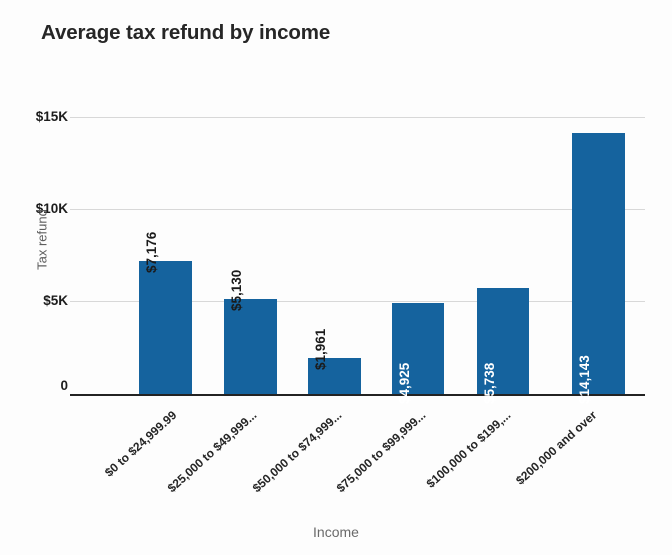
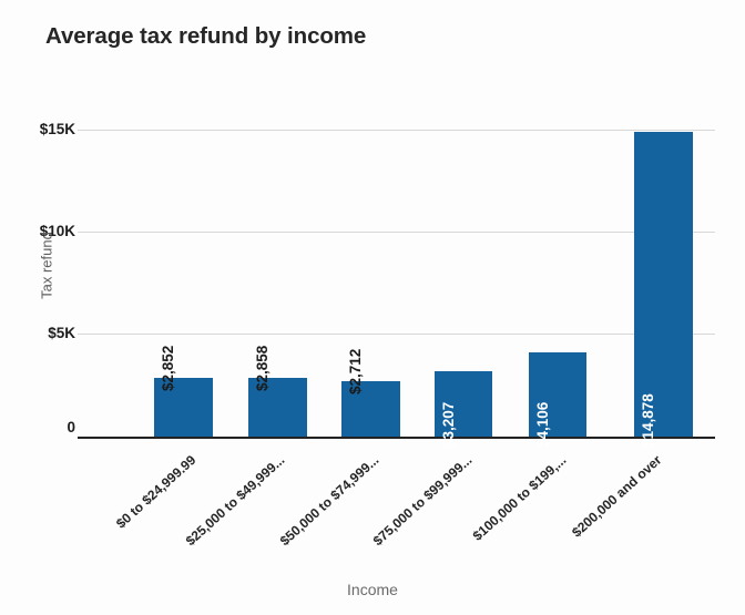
$0 to $24,999.99: $7,176 -> $2,852
$25,000 to $49,999...: $5,130 -> $2,858
$50,000 to $74,999...: $1,961 -> $2,712
$75,000 to $99,999...: $4,925 -> $3,207
$100,000 to $199,...: $5,738 -> $4,106
$200,000 and over: $14,143 -> $14,878
